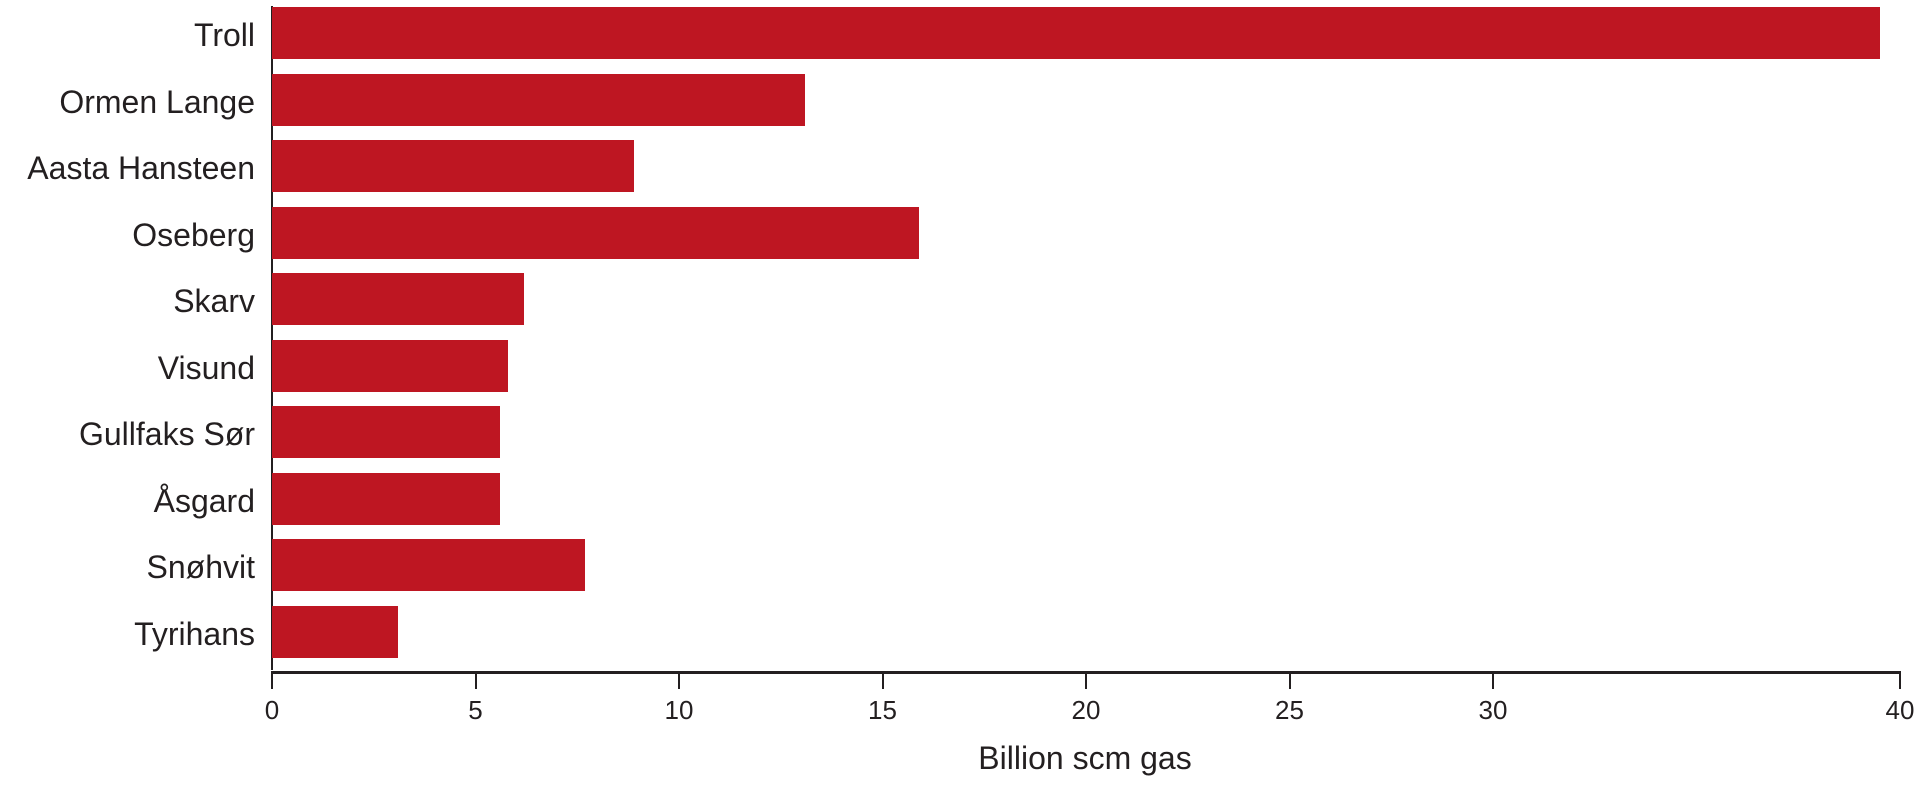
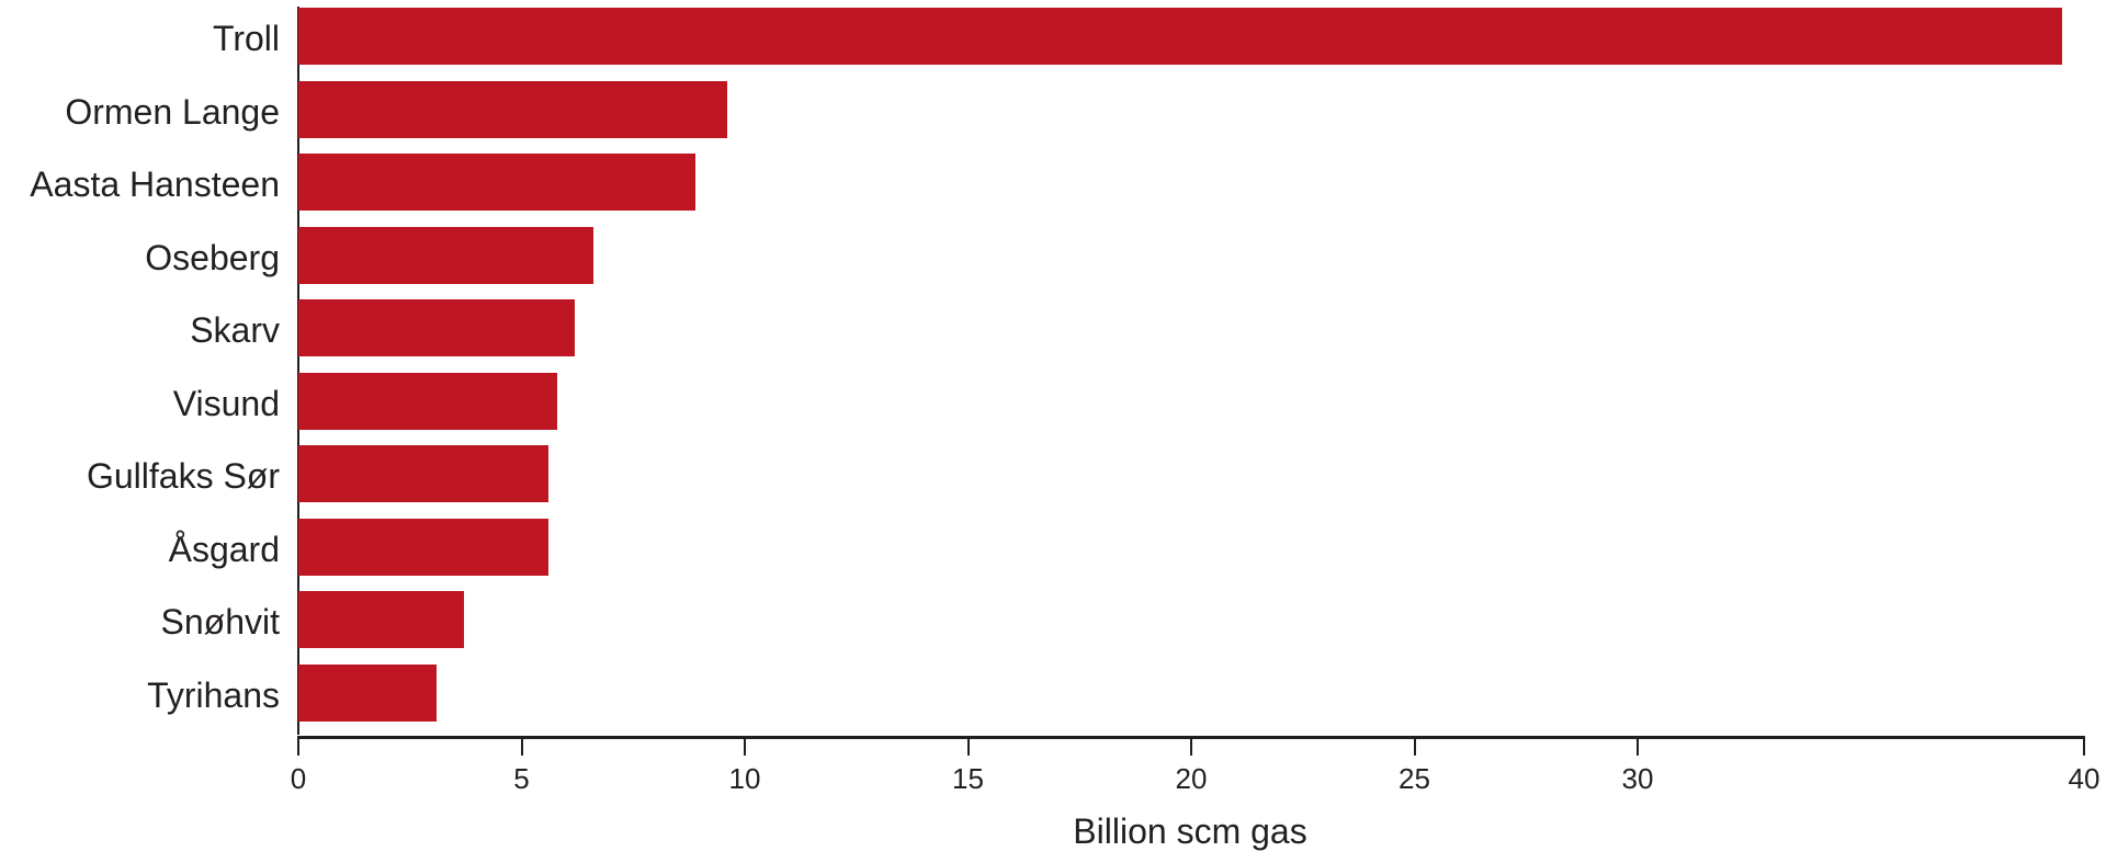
Ormen Lange: 13.1 -> 9.6
Oseberg: 15.9 -> 6.6
Snøhvit: 7.7 -> 3.7
